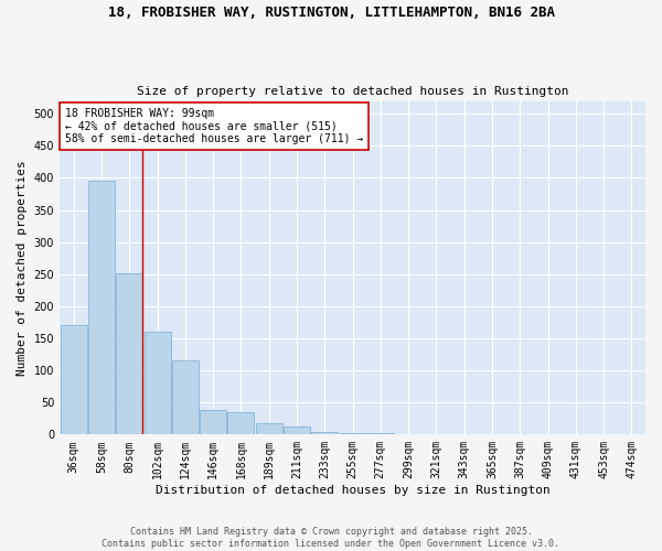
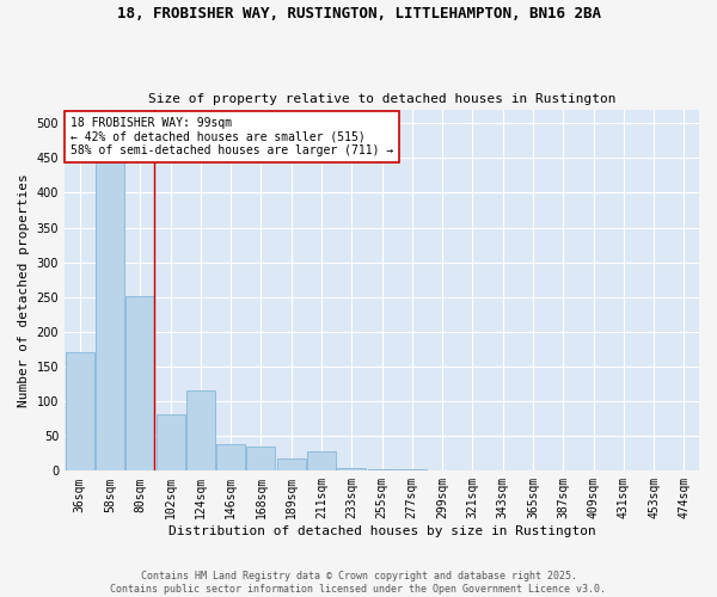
58sqm: 395 -> 446
102sqm: 160 -> 82
211sqm: 12 -> 28
